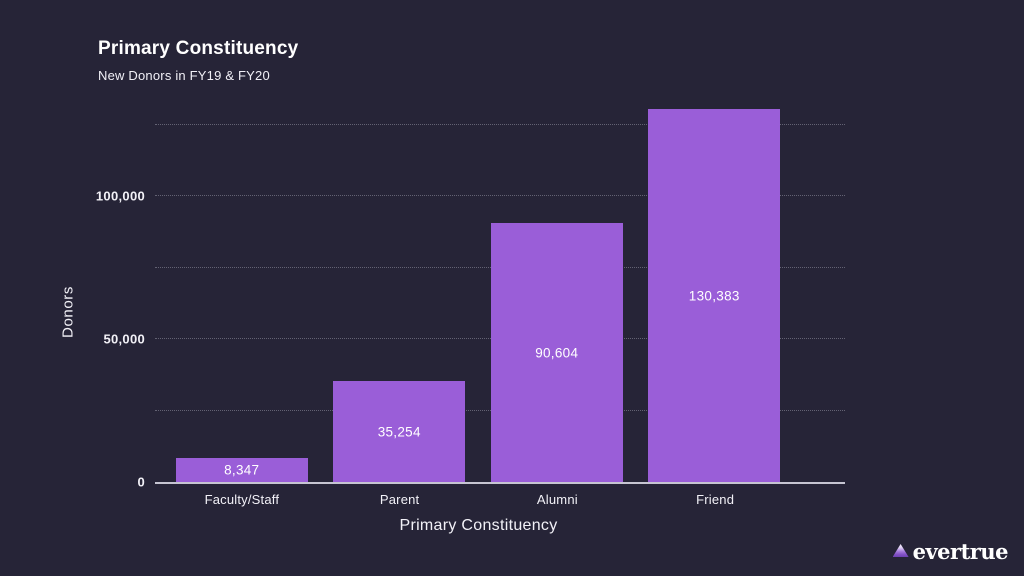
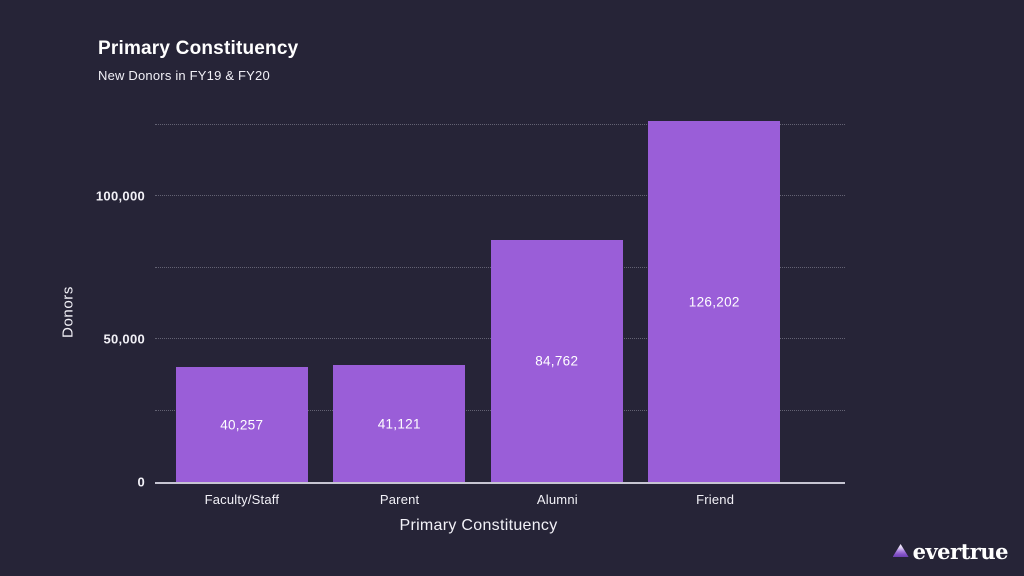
Faculty/Staff: 8,347 -> 40,257
Parent: 35,254 -> 41,121
Alumni: 90,604 -> 84,762
Friend: 130,383 -> 126,202
